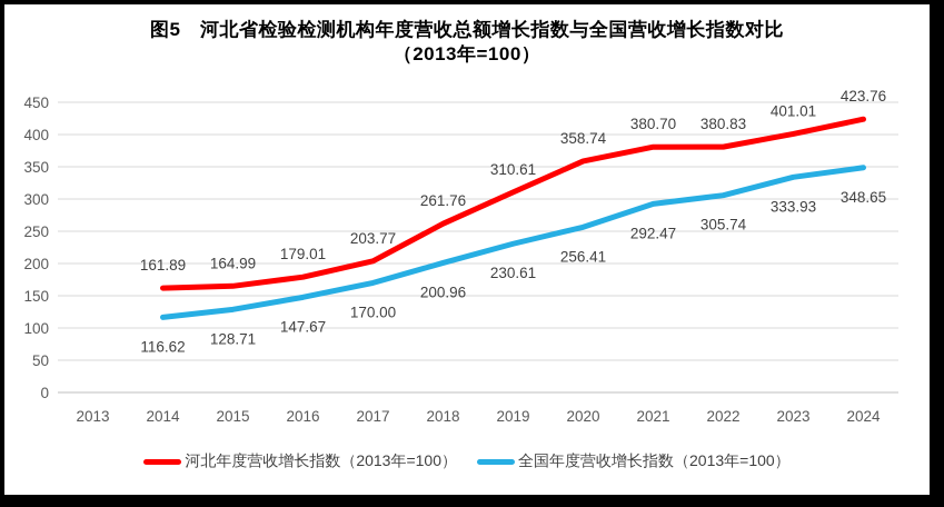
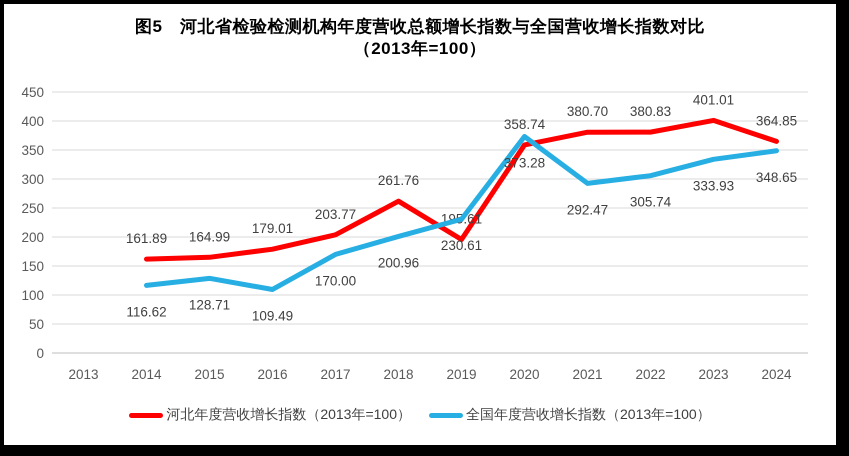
全国年度营收增长指数（2013年=100）/2016: 147.67 -> 109.49
河北年度营收增长指数（2013年=100）/2019: 310.61 -> 195.61
全国年度营收增长指数（2013年=100）/2020: 256.41 -> 373.28
河北年度营收增长指数（2013年=100）/2024: 423.76 -> 364.85
